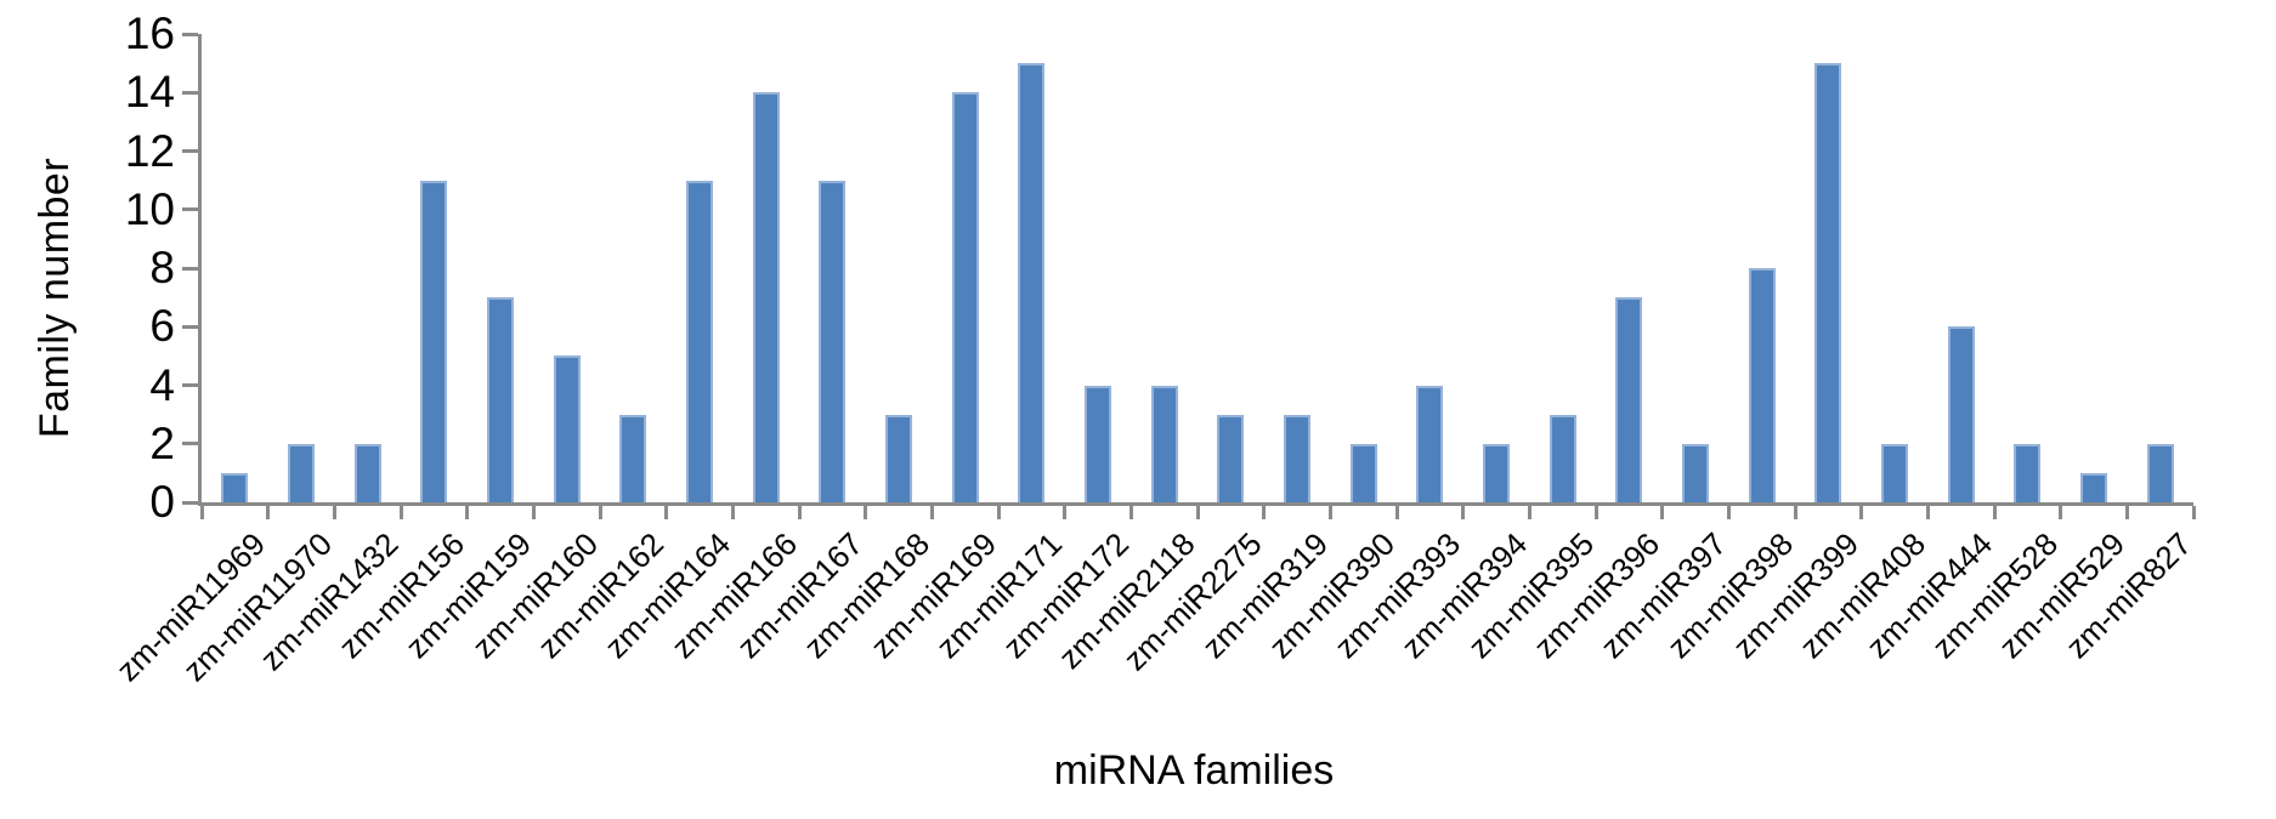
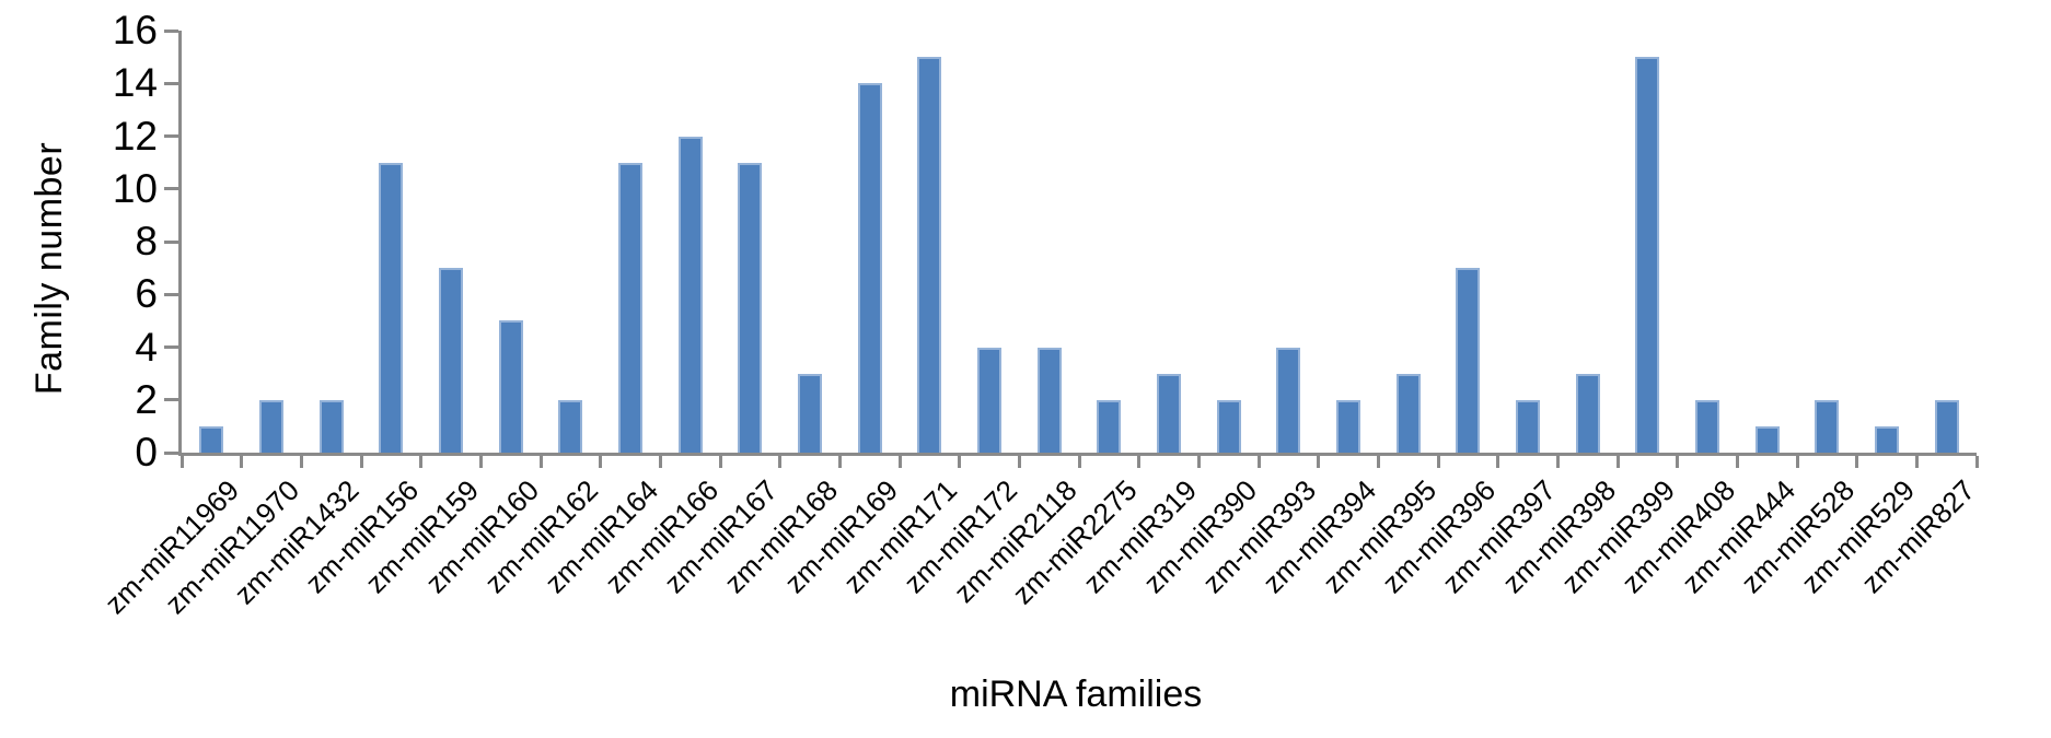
zm-miR162: 3 -> 2
zm-miR166: 14 -> 12
zm-miR2275: 3 -> 2
zm-miR398: 8 -> 3
zm-miR444: 6 -> 1
